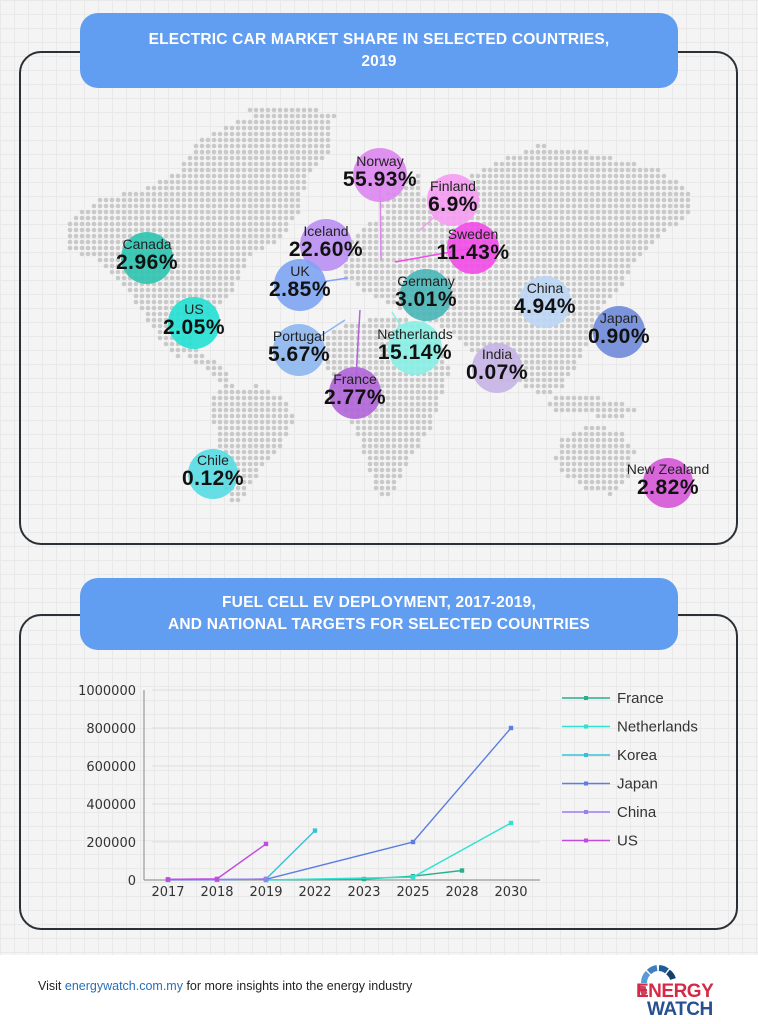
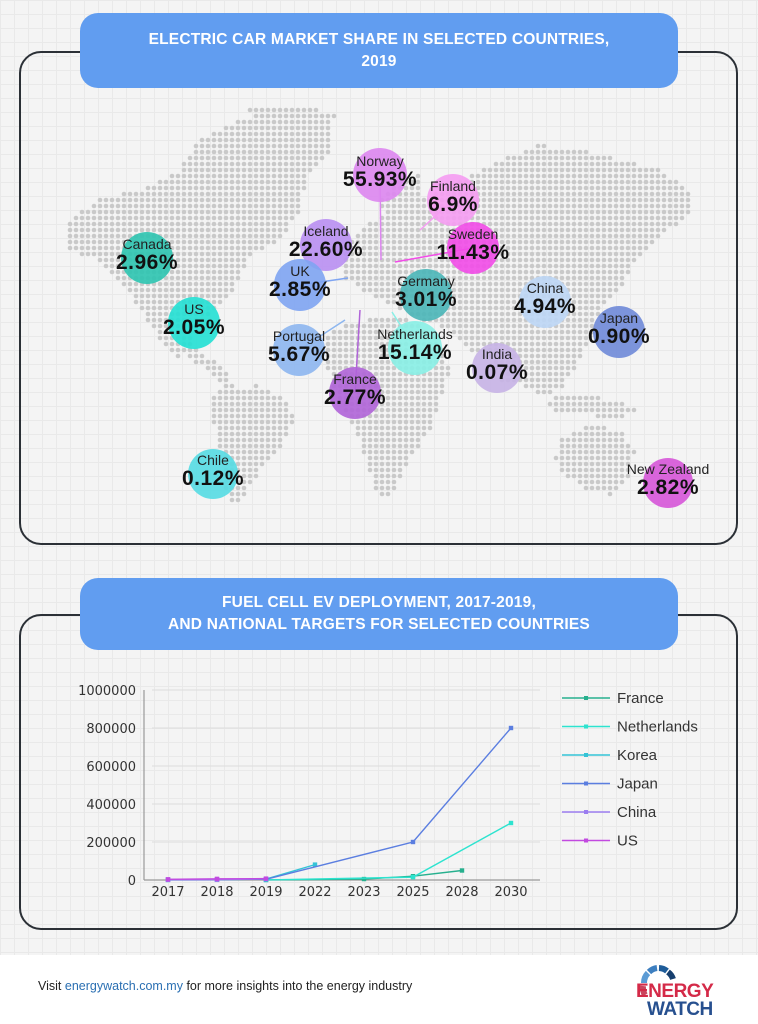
US/2019: 190000 -> 10000
Korea/2022: 260000 -> 80000
